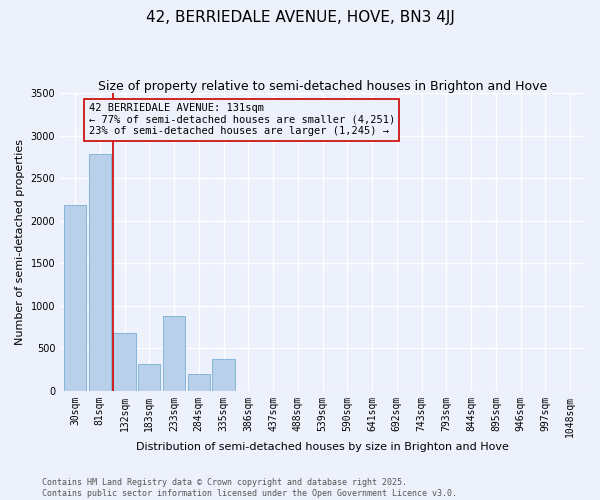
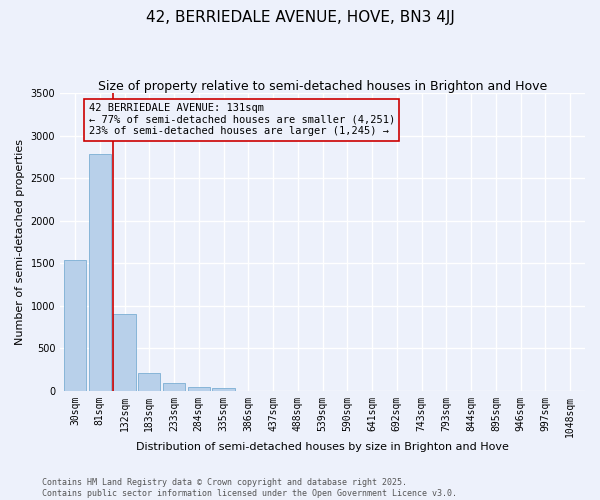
30sqm: 2180 -> 1540
132sqm: 680 -> 900
183sqm: 320 -> 220
233sqm: 880 -> 100
284sqm: 200 -> 50
335sqm: 380 -> 30
